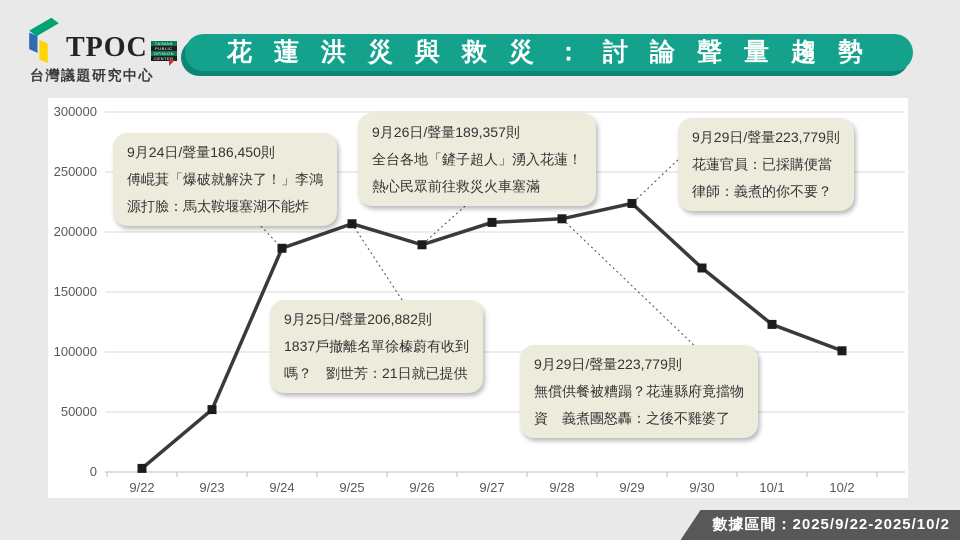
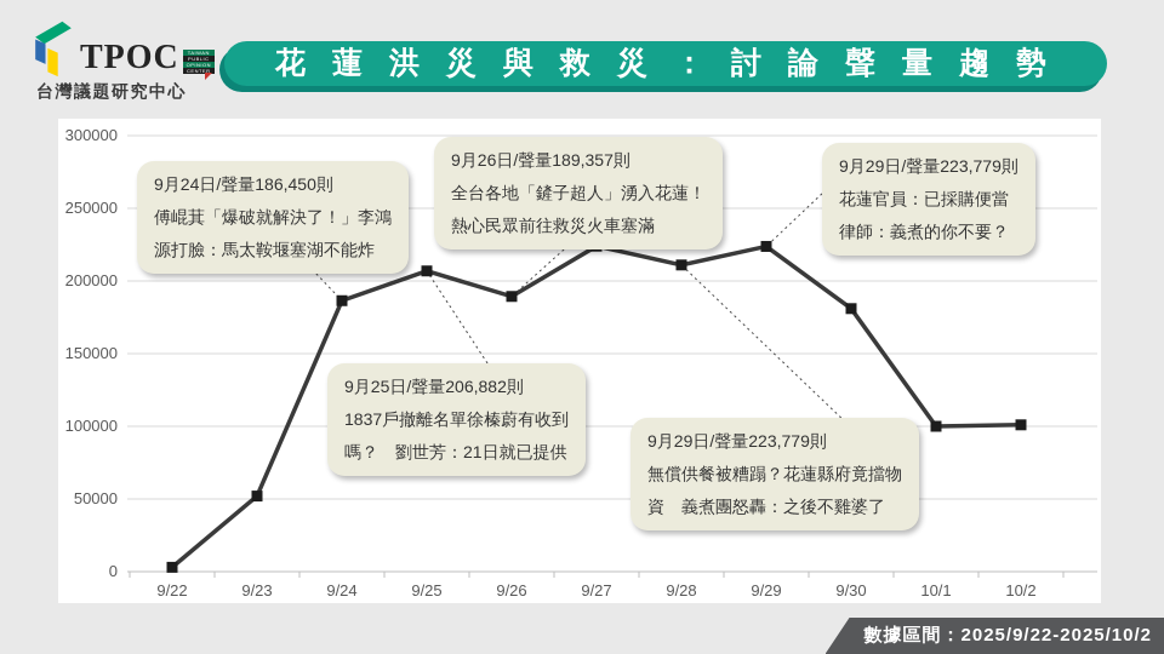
9/27: 208000 -> 224000
9/30: 170000 -> 181000
10/1: 123000 -> 100000
